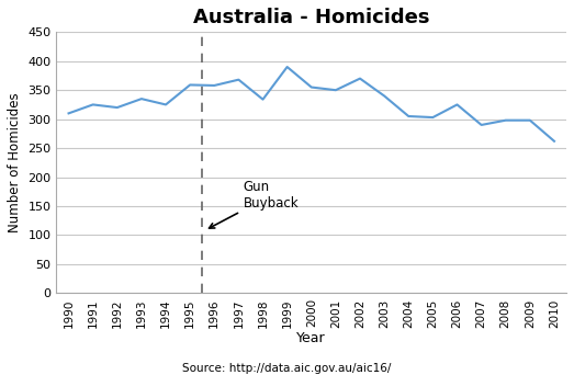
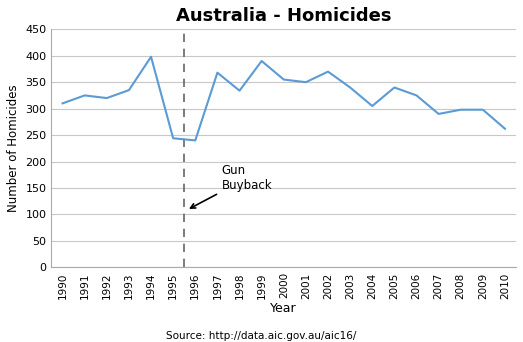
1994: 325 -> 398
1995: 359 -> 244
1996: 358 -> 240
2005: 303 -> 340
